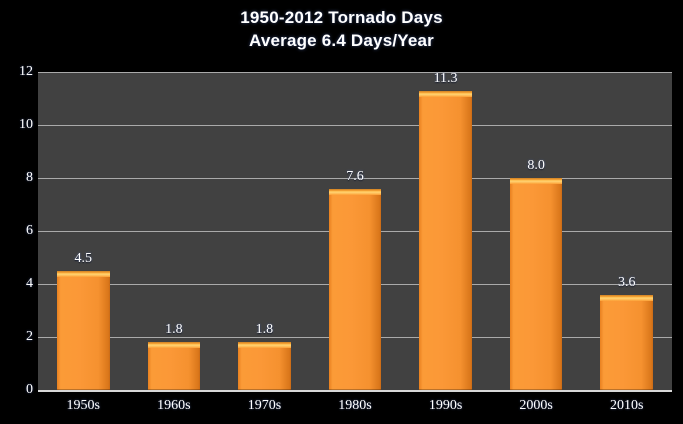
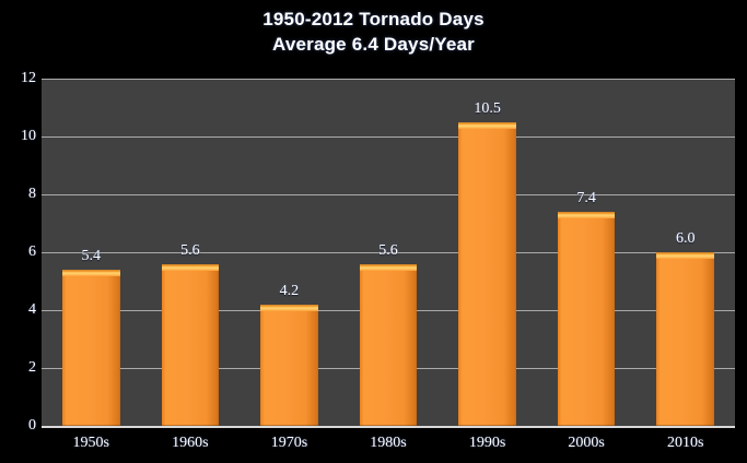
1950s: 4.5 -> 5.4
1960s: 1.8 -> 5.6
1970s: 1.8 -> 4.2
1980s: 7.6 -> 5.6
1990s: 11.3 -> 10.5
2000s: 8.0 -> 7.4
2010s: 3.6 -> 6.0
